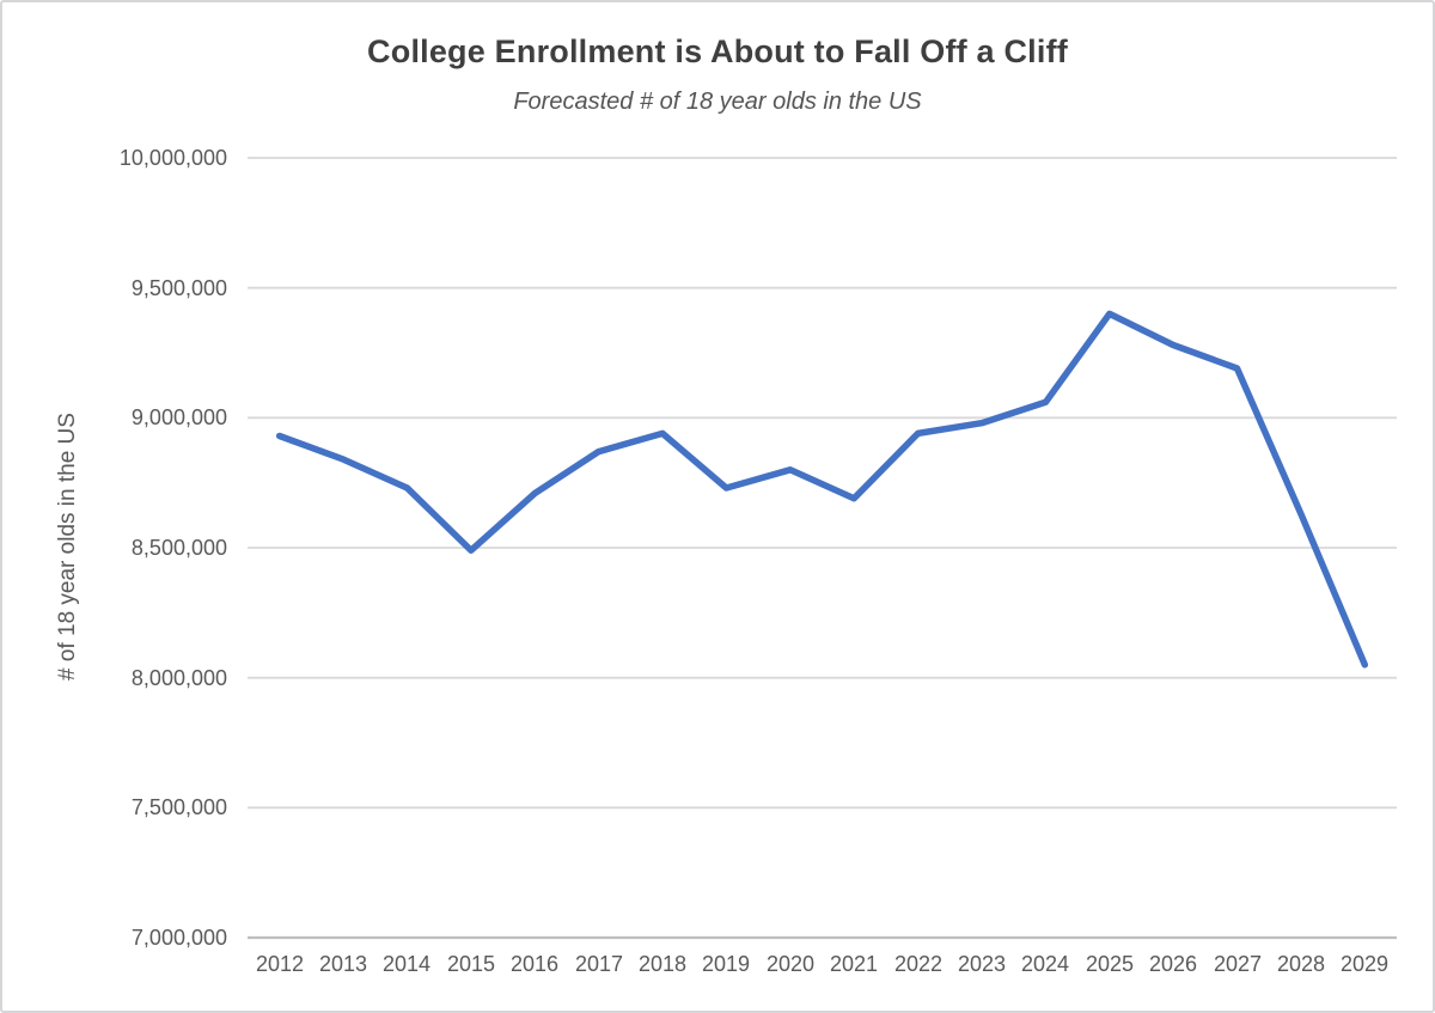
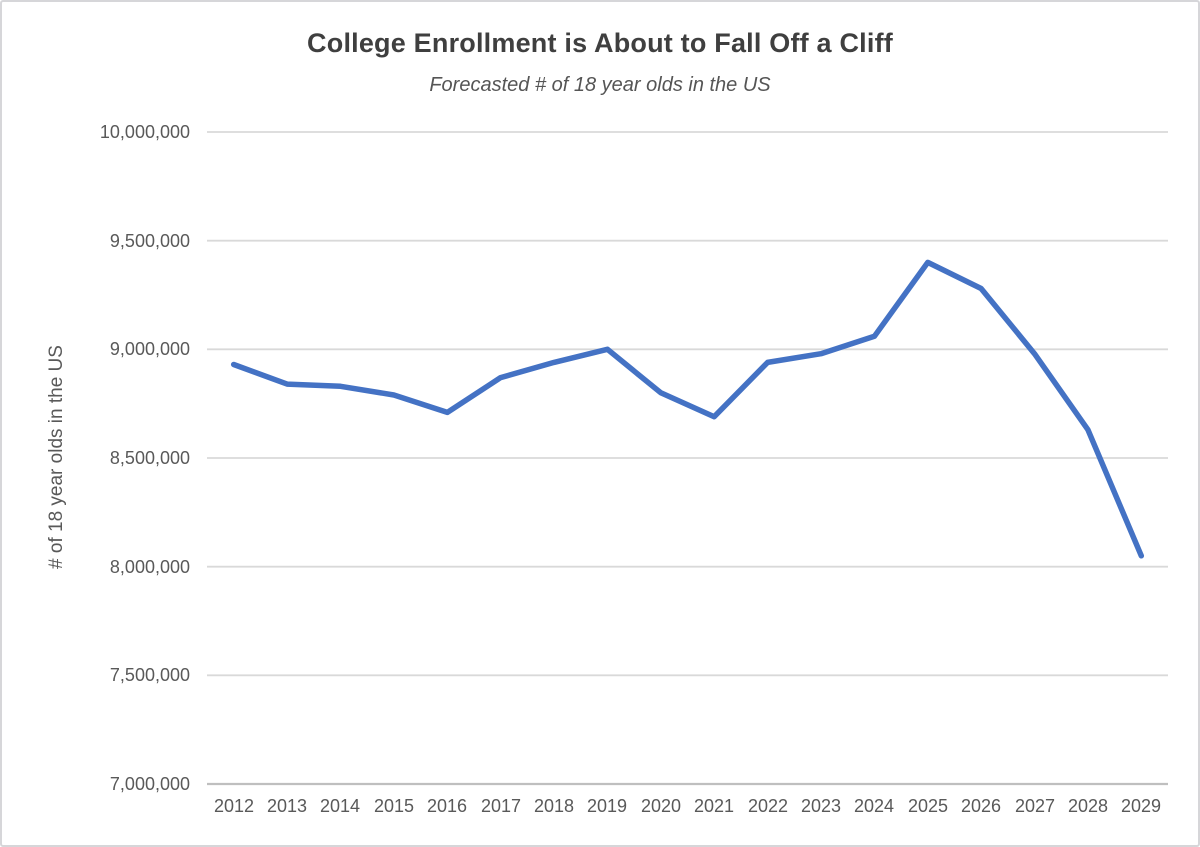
2014: 8730000 -> 8830000
2015: 8490000 -> 8790000
2019: 8730000 -> 9000000
2027: 9190000 -> 8980000
